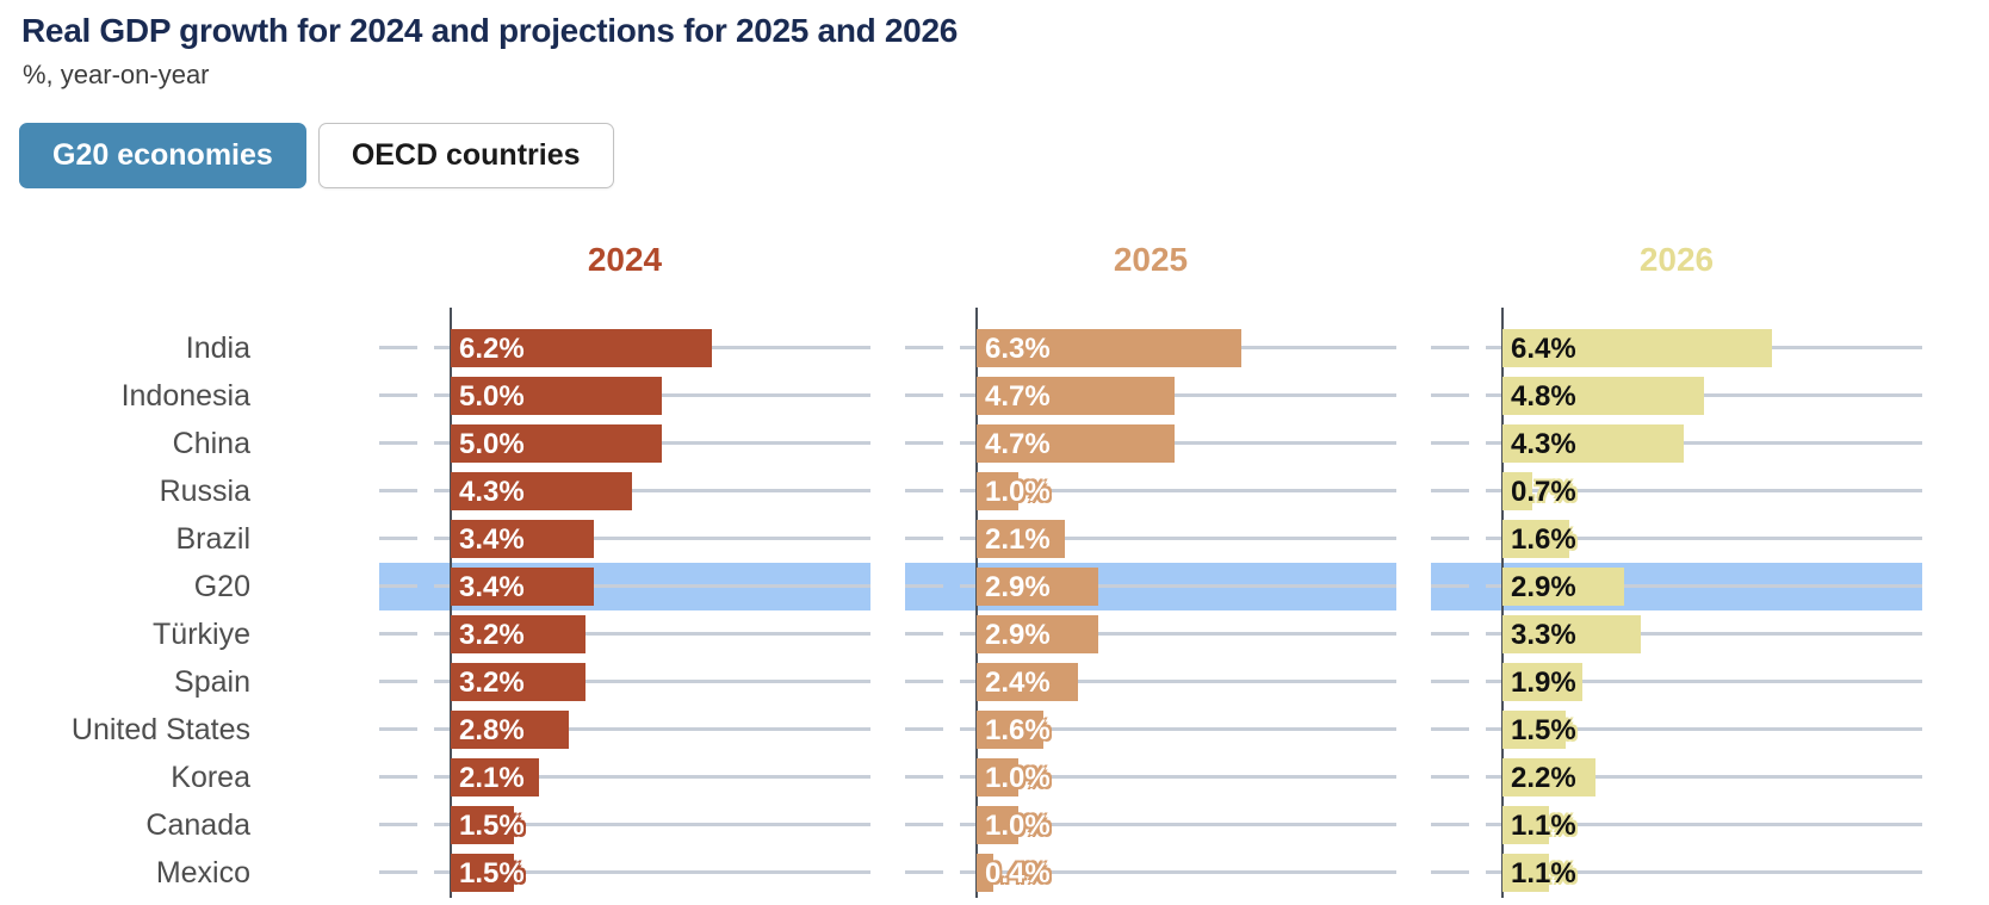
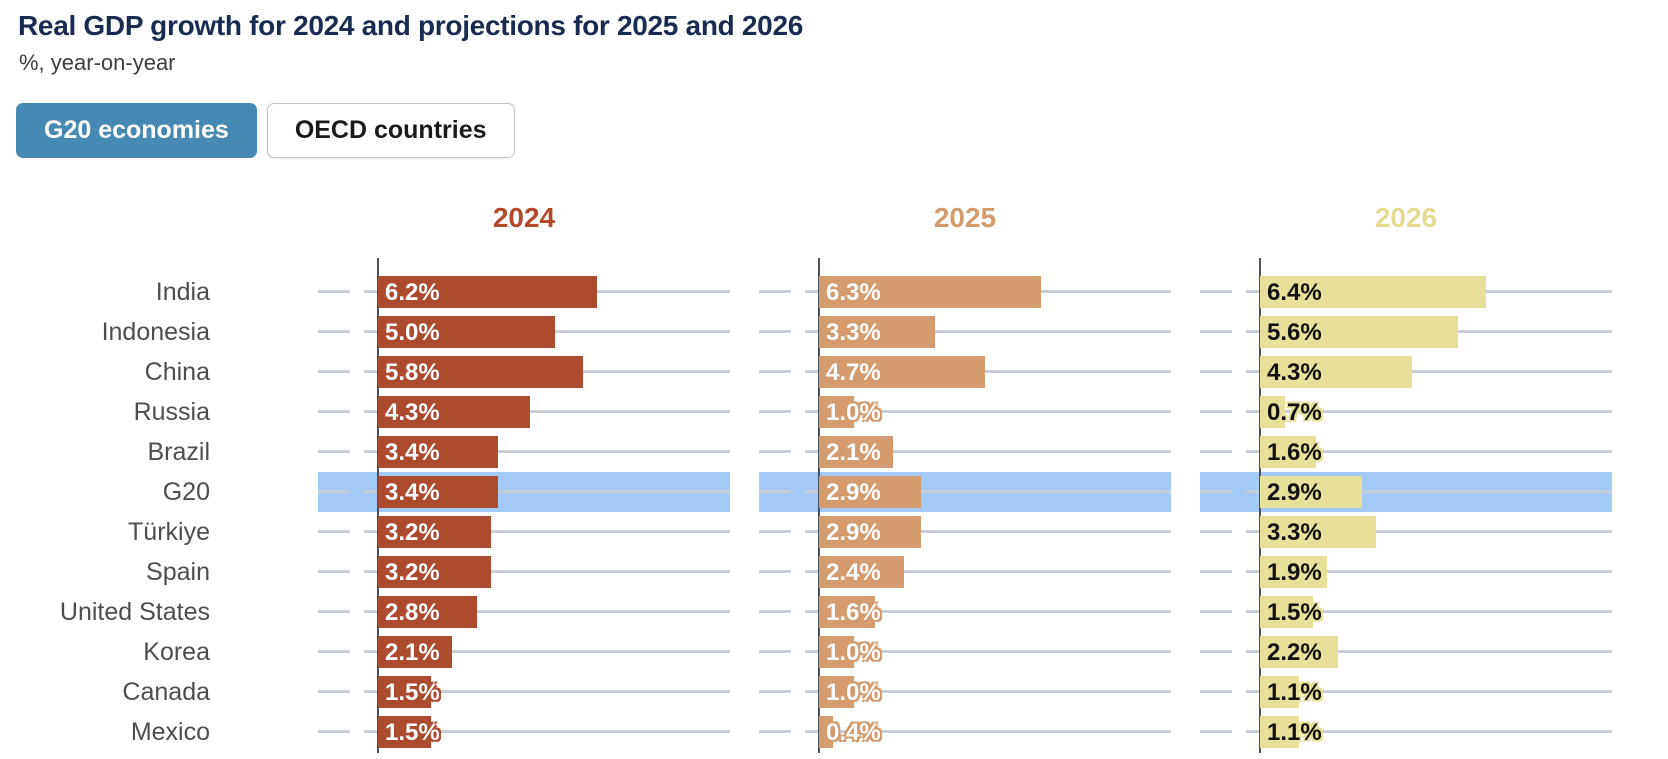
2025/Indonesia: 4.7% -> 3.3%
2026/Indonesia: 4.8% -> 5.6%
2024/China: 5.0% -> 5.8%
